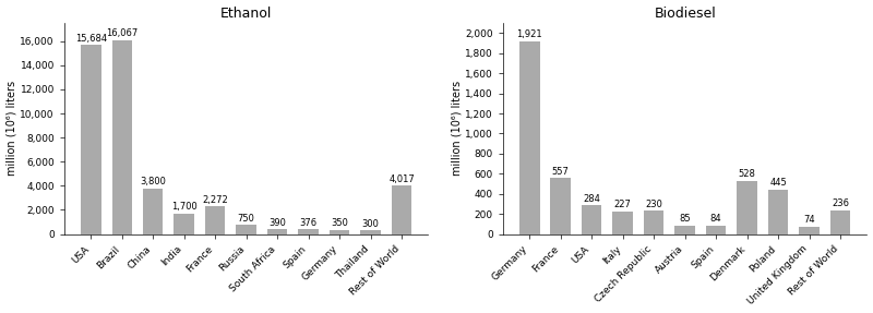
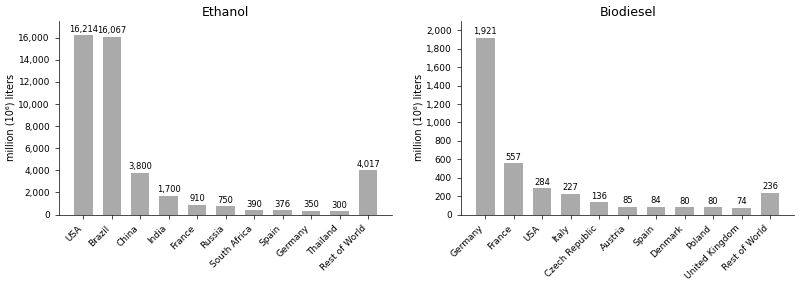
Ethanol/USA: 15,684 -> 16,214
Ethanol/France: 2,272 -> 910
Biodiesel/Czech Republic: 230 -> 136
Biodiesel/Denmark: 528 -> 80
Biodiesel/Poland: 445 -> 80
